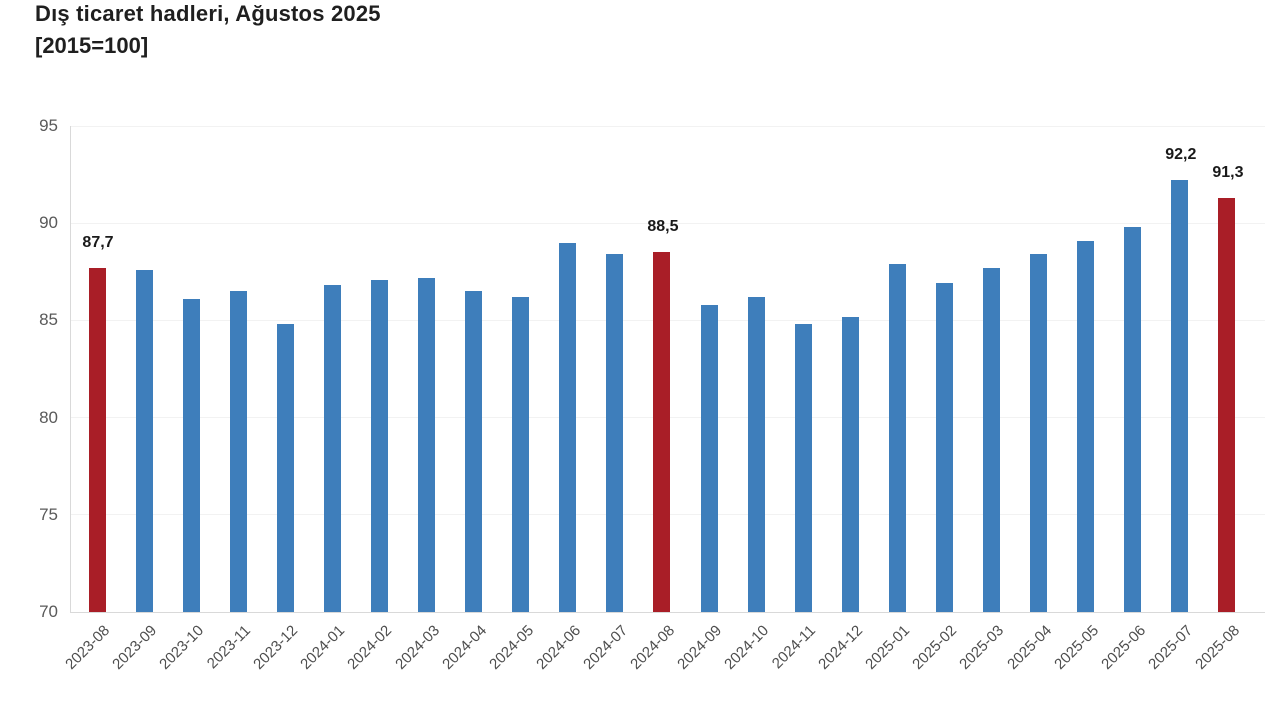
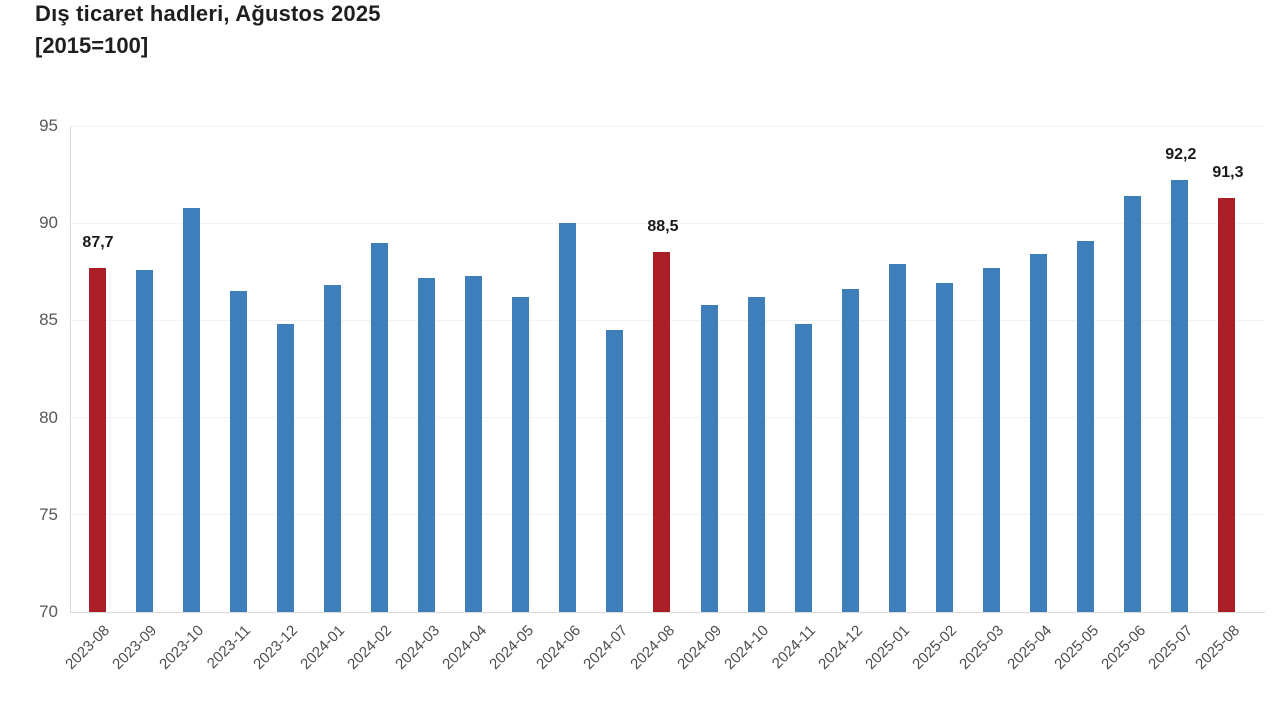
2023-10: 86.1 -> 90.8
2024-02: 87.1 -> 89.0
2024-04: 86.5 -> 87.3
2024-06: 89.0 -> 90.0
2024-07: 88.4 -> 84.5
2024-12: 85.2 -> 86.6
2025-06: 89.8 -> 91.4
